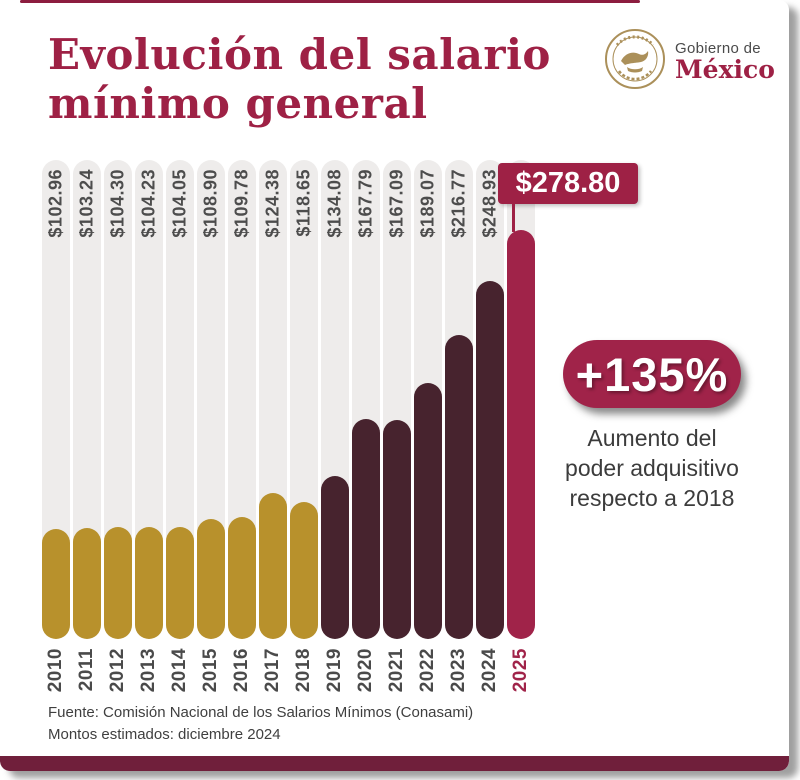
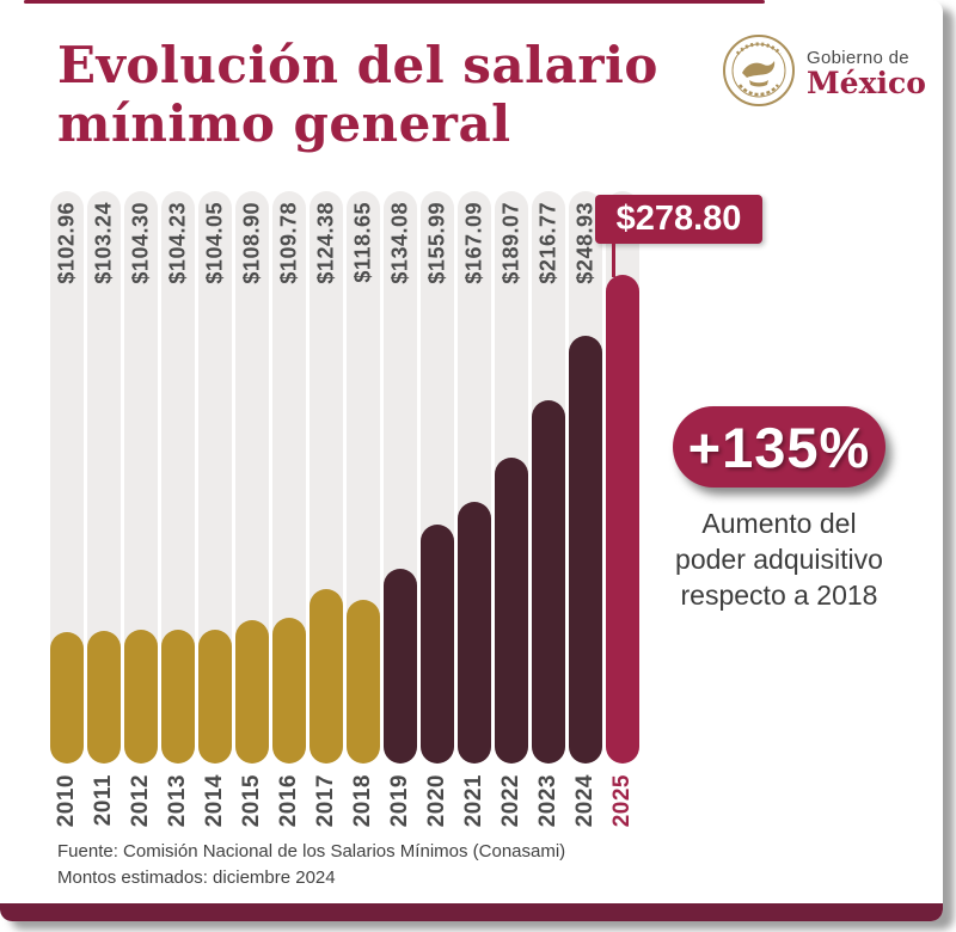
2020: $167.79 -> $155.99
